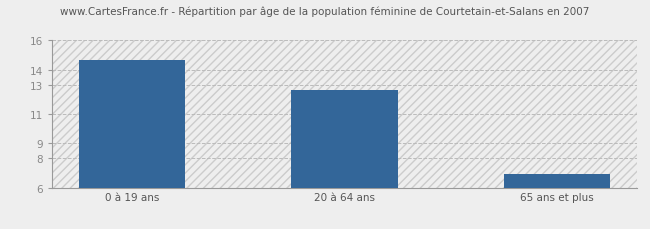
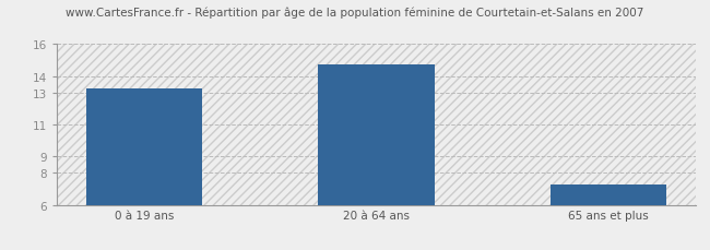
0 à 19 ans: 14.7 -> 13.2
20 à 64 ans: 12.6 -> 14.8
65 ans et plus: 6.9 -> 7.2
